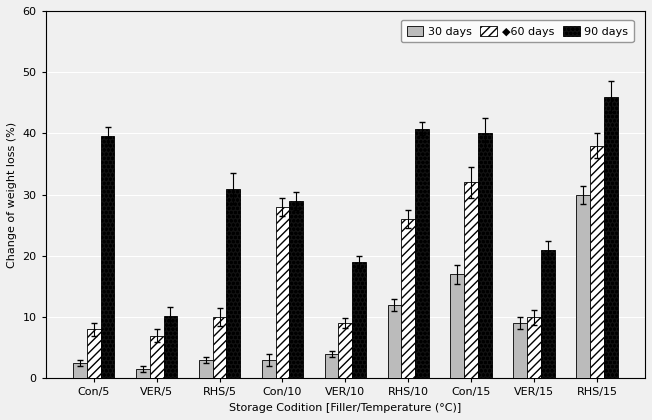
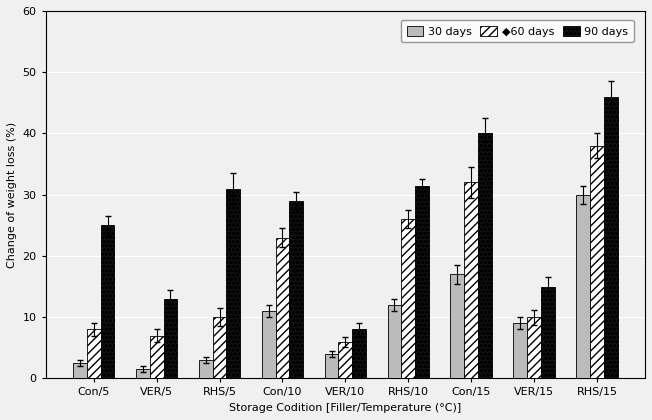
90 days/Con/5: 39.6 -> 25.0
90 days/VER/5: 10.2 -> 13.0
30 days/Con/10: 3.0 -> 11.0
◆60 days/Con/10: 28 -> 23
◆60 days/VER/10: 9 -> 6
90 days/VER/10: 19.0 -> 8.0
90 days/RHS/10: 40.8 -> 31.5
90 days/VER/15: 21.0 -> 15.0
